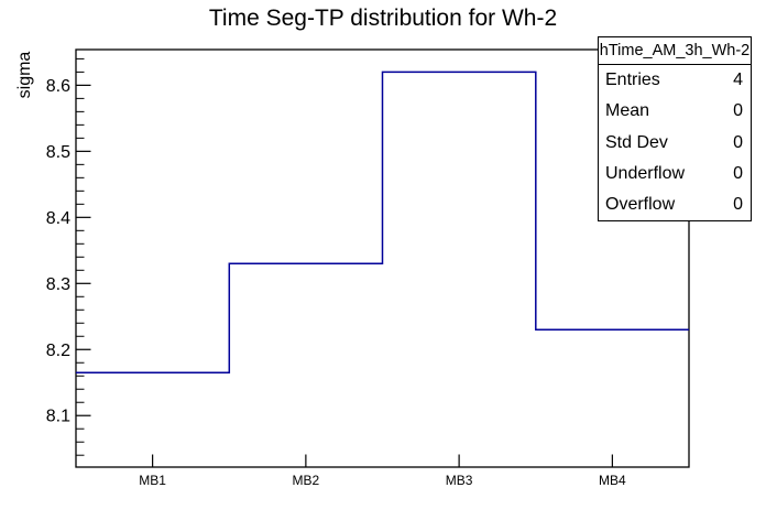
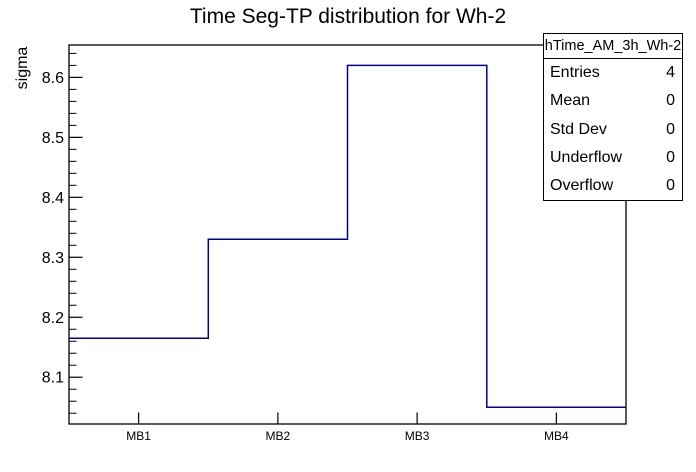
MB4: 8.23 -> 8.05
